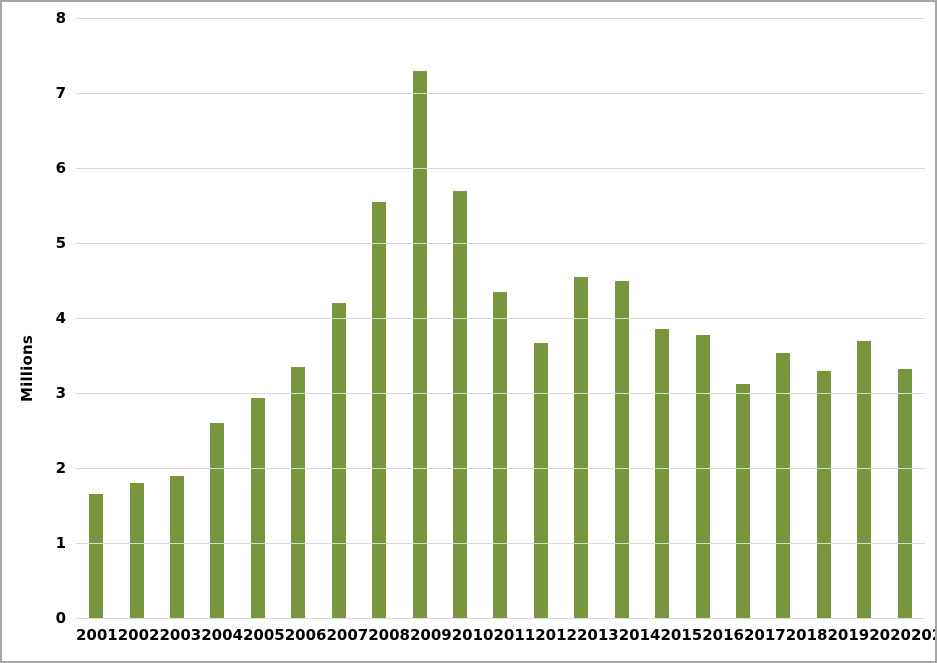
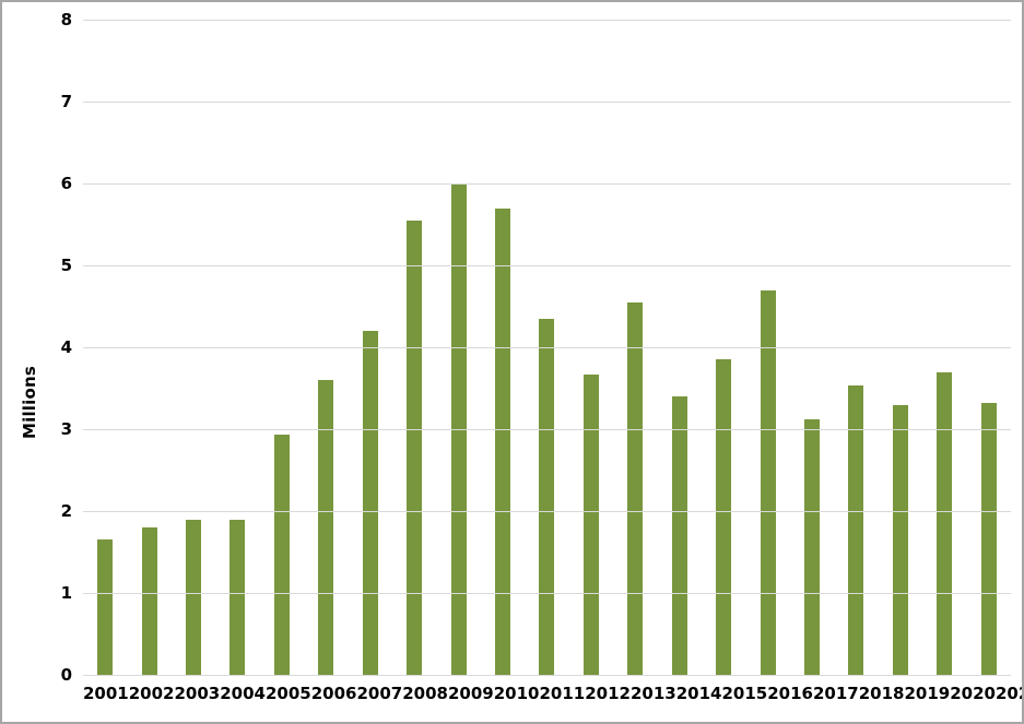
2004: 2.6 -> 1.9
2006: 3.4 -> 3.6
2009: 7.3 -> 6.0
2014: 4.5 -> 3.4
2016: 3.8 -> 4.7
